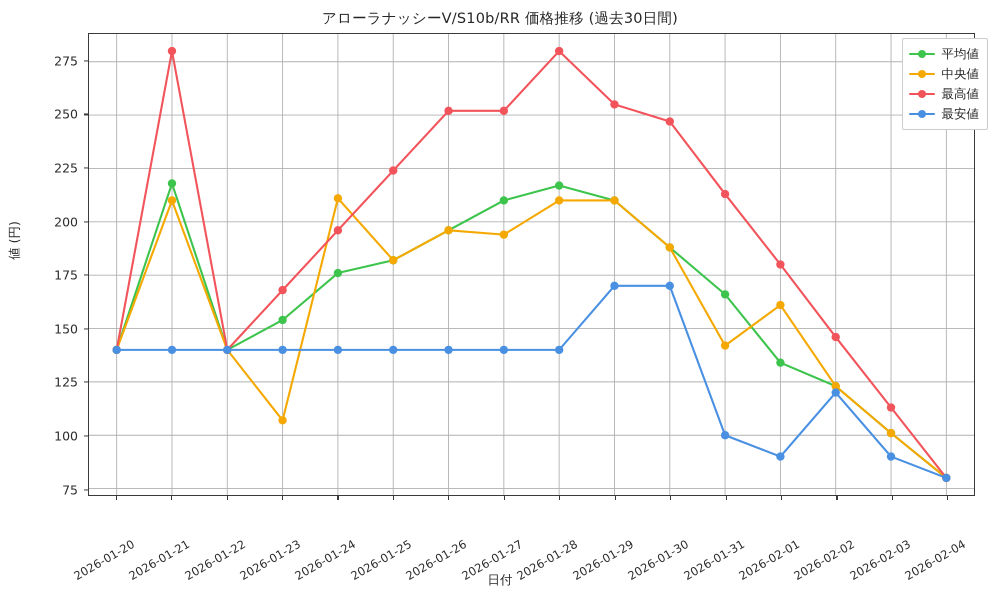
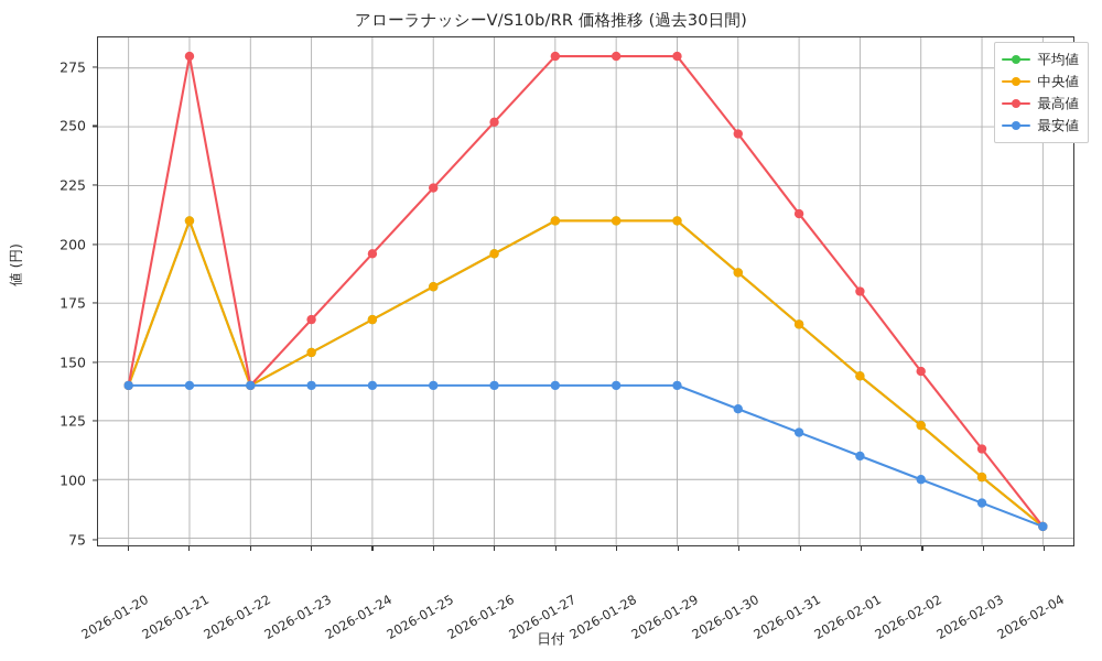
平均値/2026-01-21: 218 -> 210
中央値/2026-01-23: 107 -> 154
平均値/2026-01-24: 176 -> 168
中央値/2026-01-24: 211 -> 168
中央値/2026-01-27: 194 -> 210
最高値/2026-01-27: 252 -> 280
平均値/2026-01-28: 217 -> 210
最高値/2026-01-29: 255 -> 280
最安値/2026-01-29: 170 -> 140
最安値/2026-01-30: 170 -> 130
中央値/2026-01-31: 142 -> 166
最安値/2026-01-31: 100 -> 120
平均値/2026-02-01: 134 -> 144
中央値/2026-02-01: 161 -> 144
最安値/2026-02-01: 90 -> 110
最安値/2026-02-02: 120 -> 100
